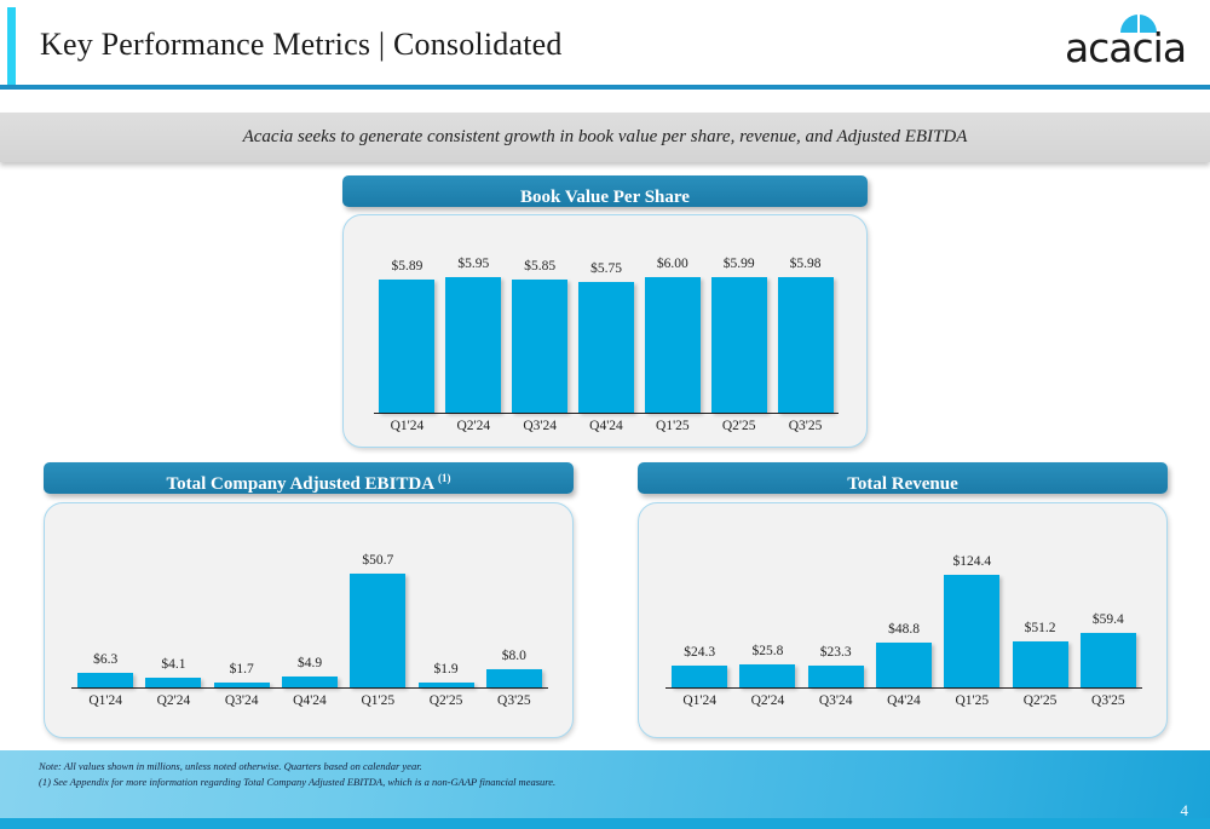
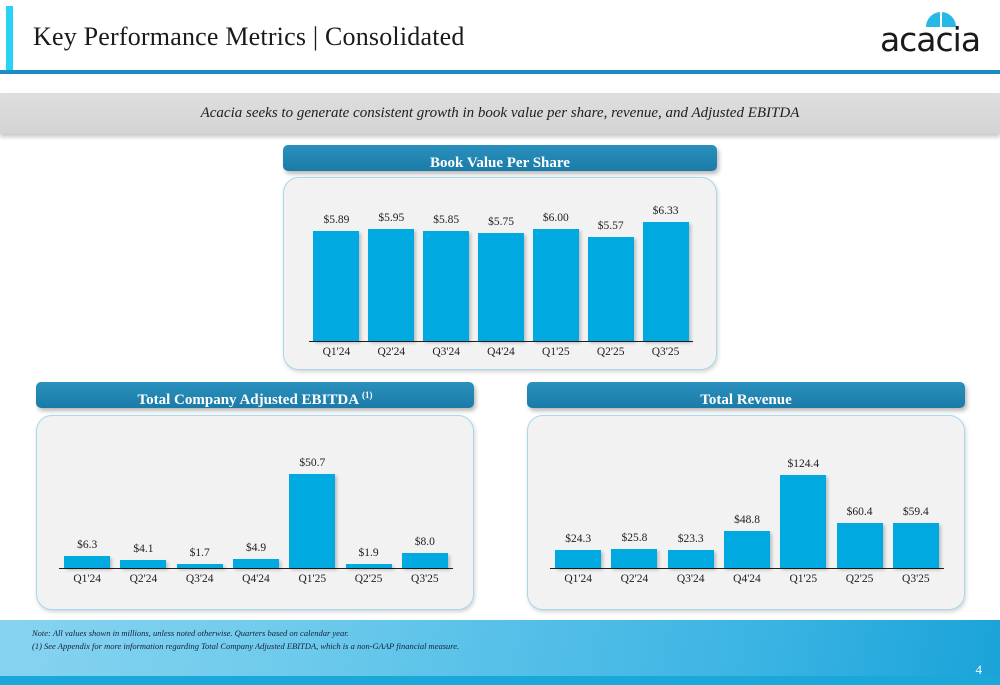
Book Value Per Share/Q2'25: $5.99 -> $5.57
Book Value Per Share/Q3'25: $5.98 -> $6.33
Total Revenue/Q2'25: $51.2 -> $60.4
